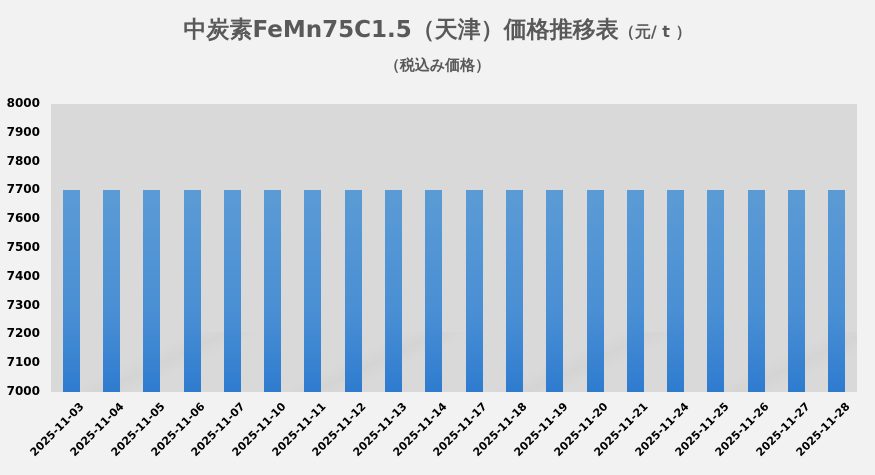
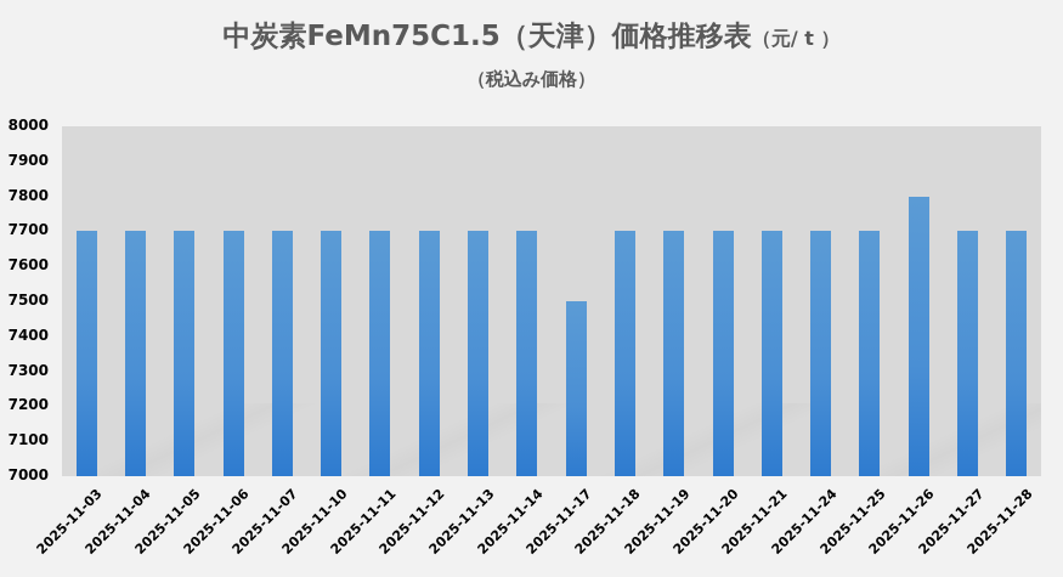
2025-11-17: 7700 -> 7500
2025-11-26: 7700 -> 7800
